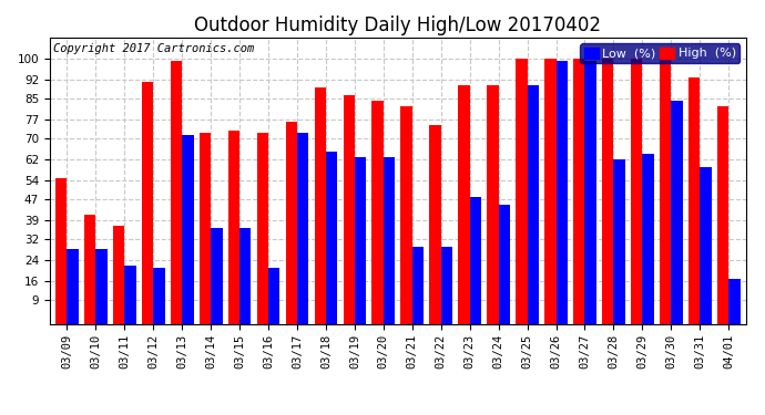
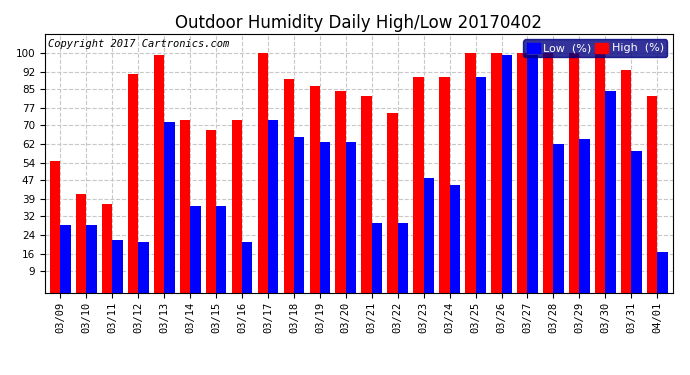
High (%)/03/15: 73 -> 68
High (%)/03/17: 76 -> 100
